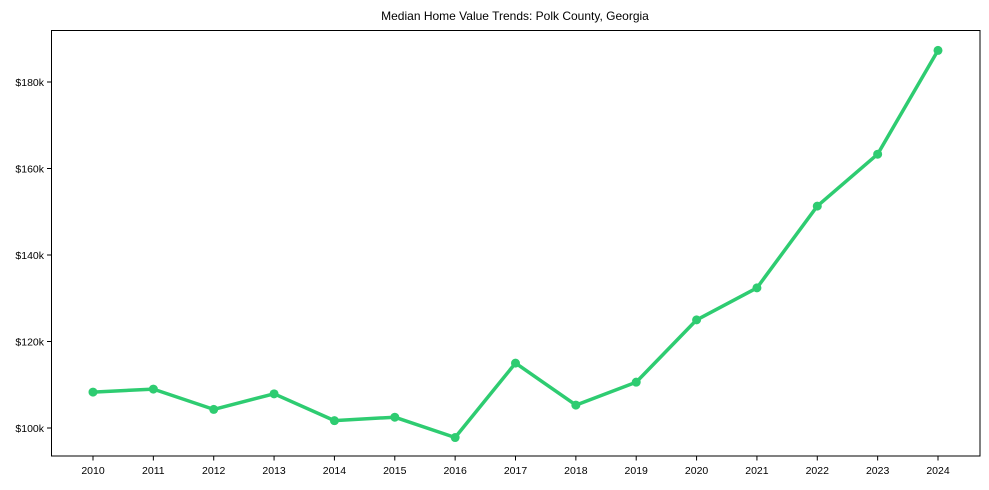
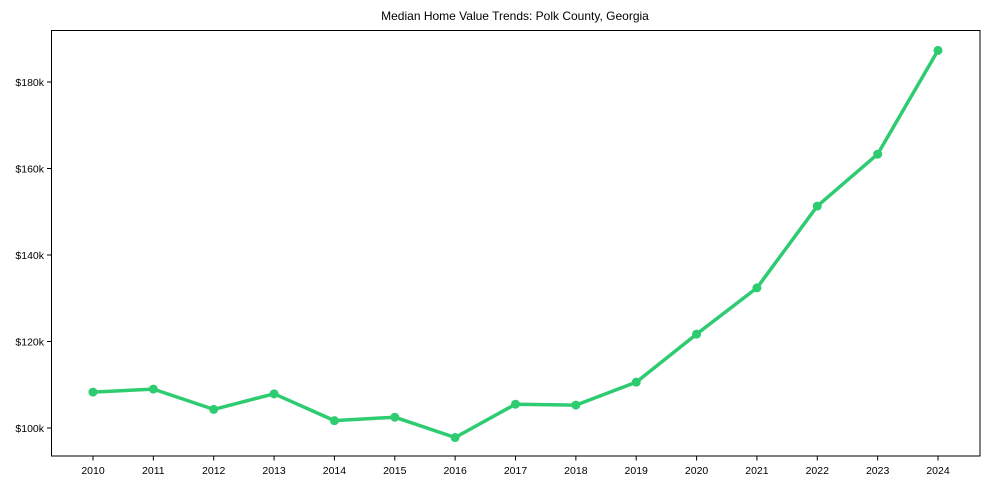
2017: $115k -> $106k
2020: $125k -> $122k
